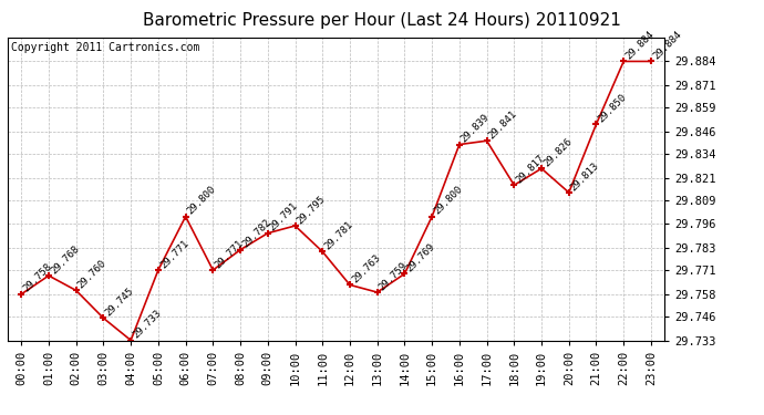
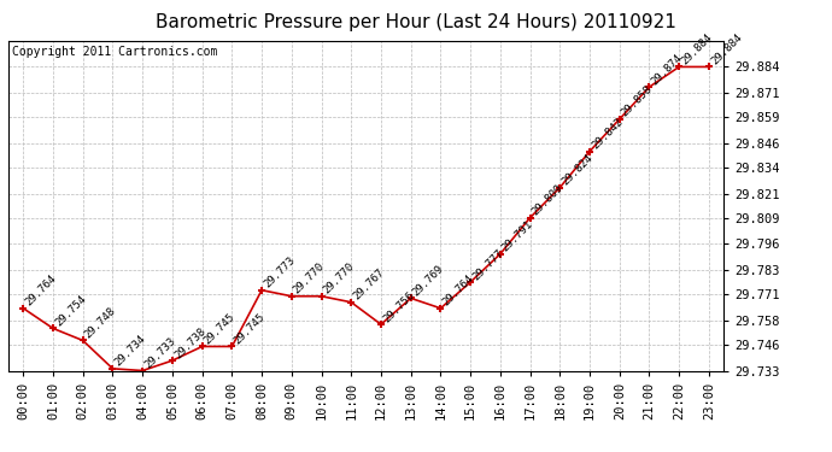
00:00: 29.758 -> 29.764
01:00: 29.768 -> 29.754
02:00: 29.760 -> 29.748
03:00: 29.745 -> 29.734
05:00: 29.771 -> 29.738
06:00: 29.800 -> 29.745
07:00: 29.771 -> 29.745
08:00: 29.782 -> 29.773
09:00: 29.791 -> 29.770
10:00: 29.795 -> 29.770
11:00: 29.781 -> 29.767
12:00: 29.763 -> 29.756
13:00: 29.759 -> 29.769
14:00: 29.769 -> 29.764
15:00: 29.800 -> 29.777
16:00: 29.839 -> 29.791
17:00: 29.841 -> 29.809
18:00: 29.817 -> 29.824
19:00: 29.826 -> 29.842
20:00: 29.813 -> 29.858
21:00: 29.850 -> 29.874
